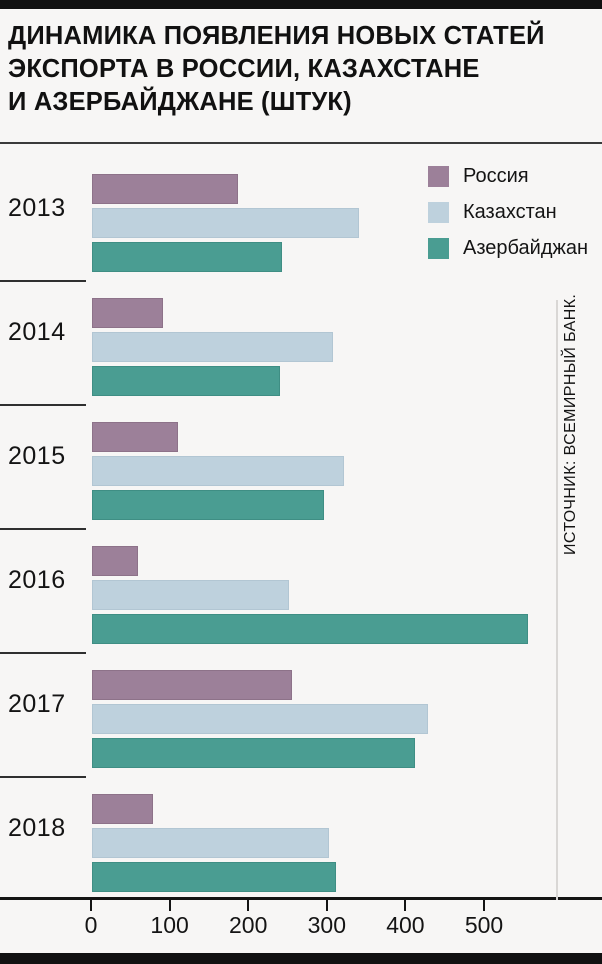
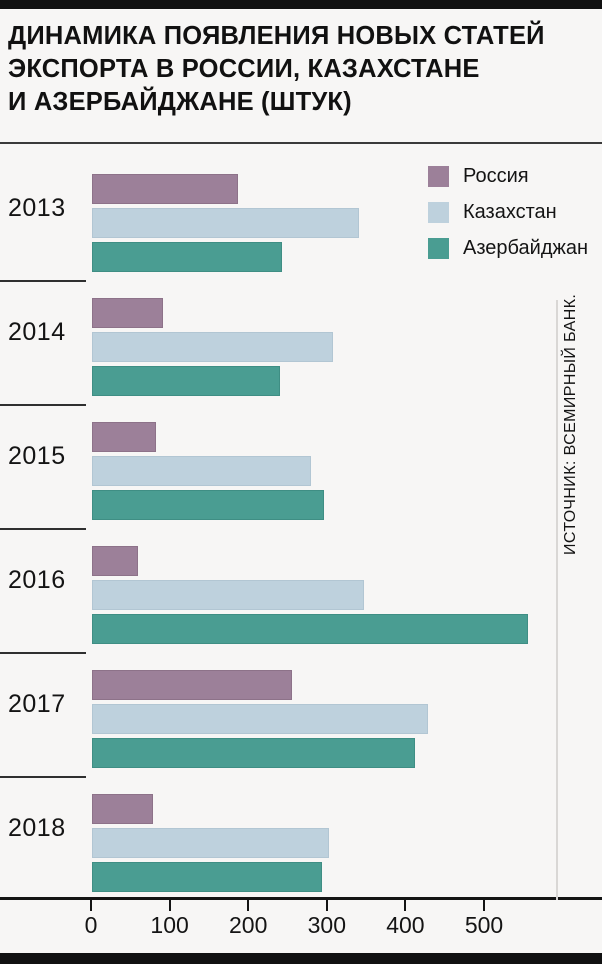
Россия/2015: 110 -> 80
Казахстан/2015: 320 -> 280
Казахстан/2016: 250 -> 350
Азербайджан/2018: 310 -> 290
